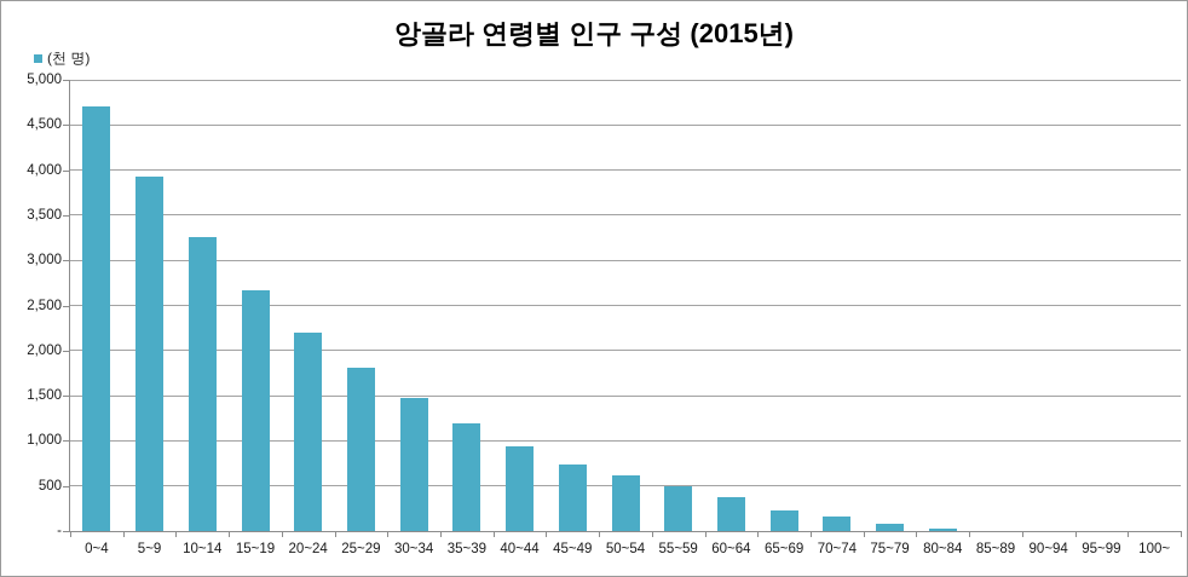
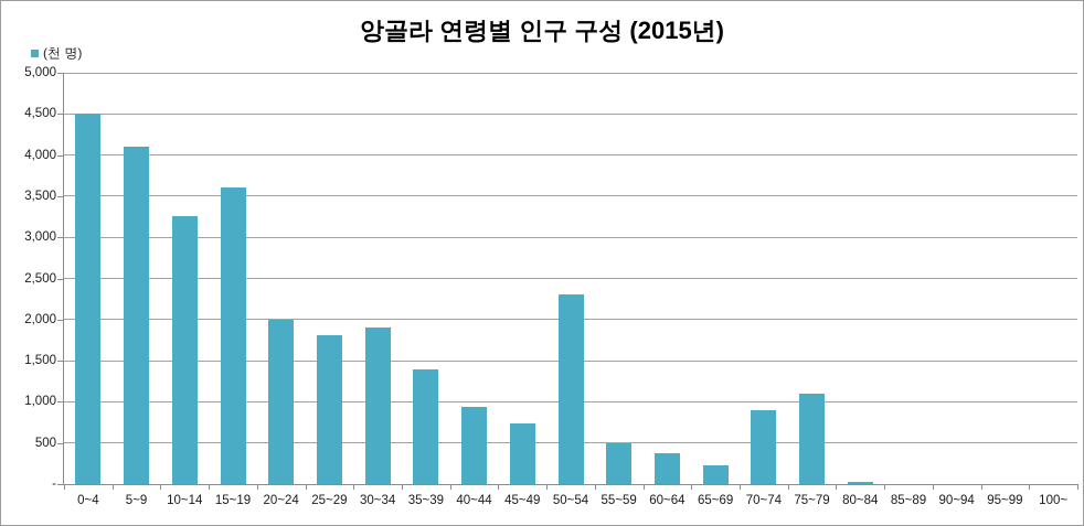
0~4: 4700 -> 4500
5~9: 3900 -> 4100
15~19: 2700 -> 3600
20~24: 2200 -> 2000
30~34: 1500 -> 1900
35~39: 1200 -> 1400
50~54: 600 -> 2300
70~74: 200 -> 900
75~79: 100 -> 1100
